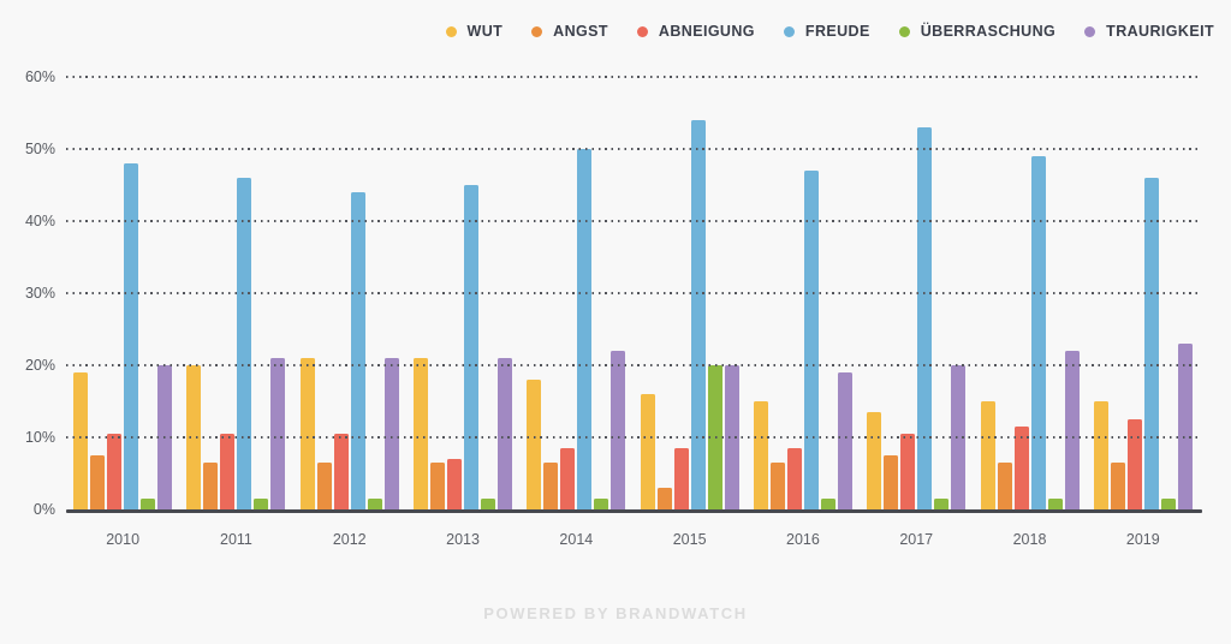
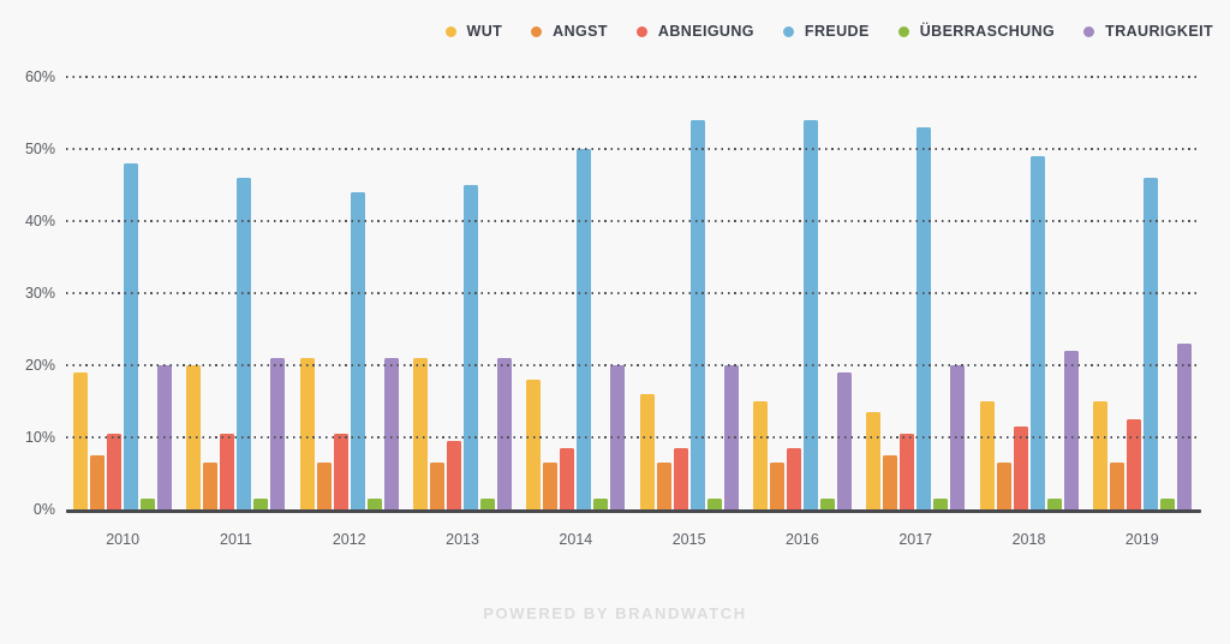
ABNEIGUNG/2013: 7% -> 10%
TRAURIGKEIT/2014: 22% -> 20%
ANGST/2015: 3% -> 6%
ÜBERRASCHUNG/2015: 20% -> 2%
FREUDE/2016: 47% -> 54%
